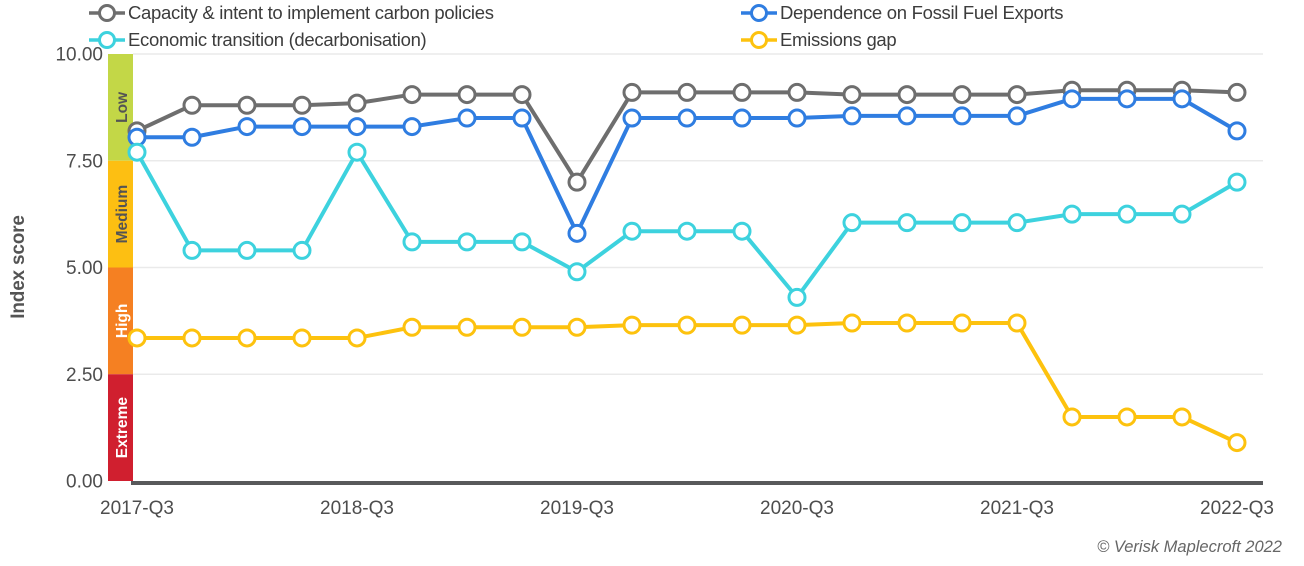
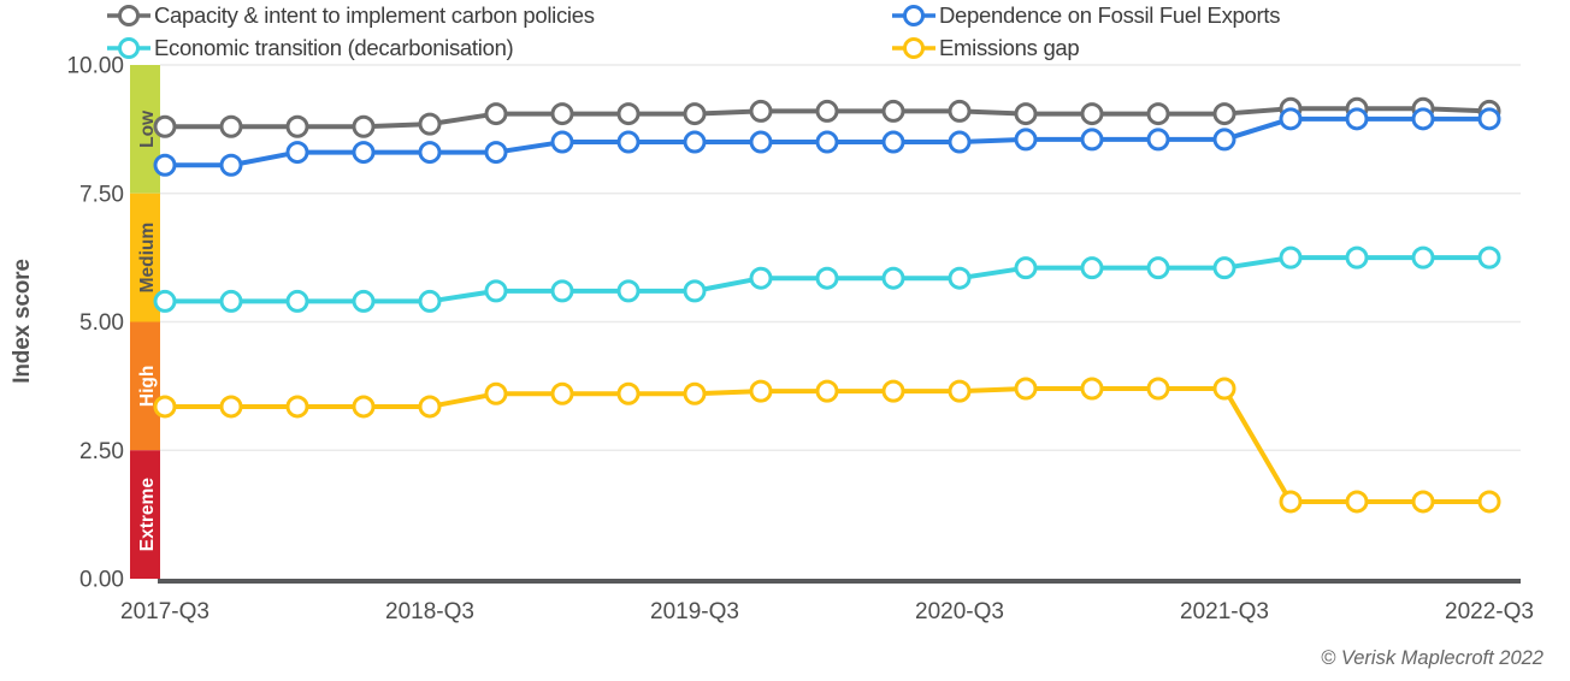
Capacity & intent to implement carbon policies/2017-Q3: 8.2 -> 8.8
Economic transition (decarbonisation)/2017-Q3: 7.7 -> 5.4
Economic transition (decarbonisation)/2018-Q3: 7.7 -> 5.4
Capacity & intent to implement carbon policies/2019-Q3: 7.0 -> 9.1
Dependence on Fossil Fuel Exports/2019-Q3: 5.8 -> 8.5
Economic transition (decarbonisation)/2019-Q3: 4.9 -> 5.6
Economic transition (decarbonisation)/2020-Q3: 4.3 -> 5.8
Dependence on Fossil Fuel Exports/2022-Q3: 8.2 -> 8.9
Economic transition (decarbonisation)/2022-Q3: 7.0 -> 6.2
Emissions gap/2022-Q3: 0.9 -> 1.5
